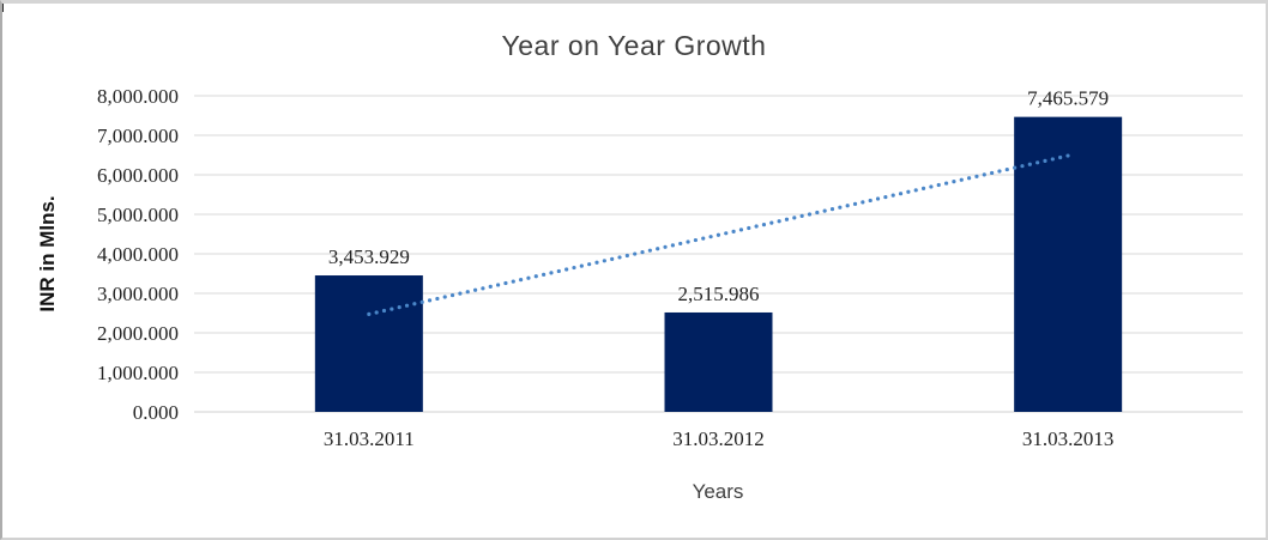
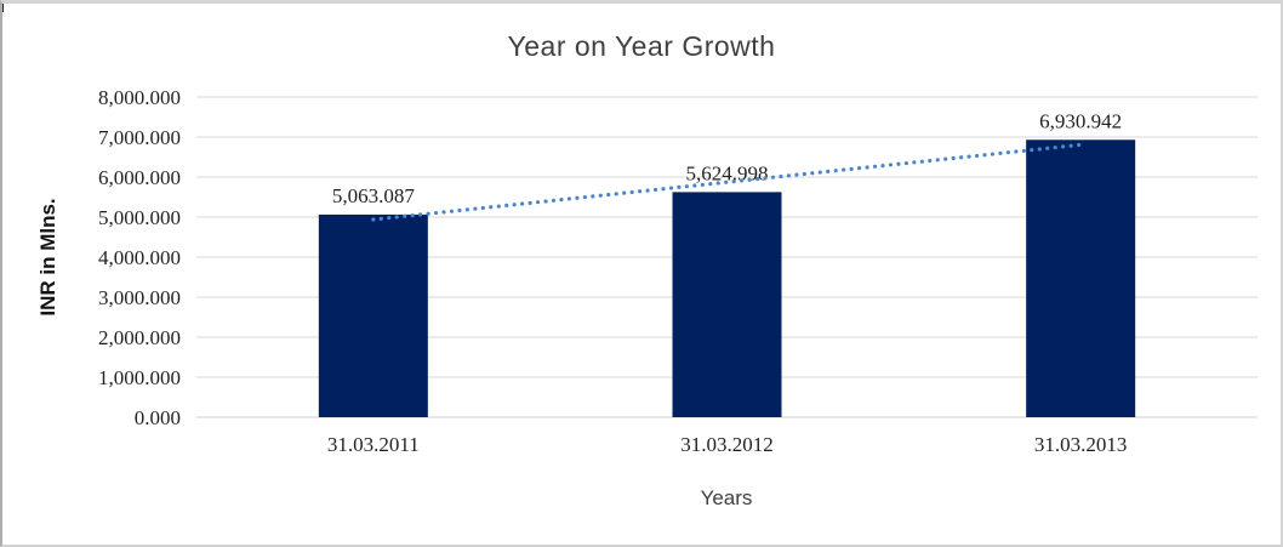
31.03.2011: 3,453.929 -> 5,063.087
31.03.2012: 2,515.986 -> 5,624.998
31.03.2013: 7,465.579 -> 6,930.942
